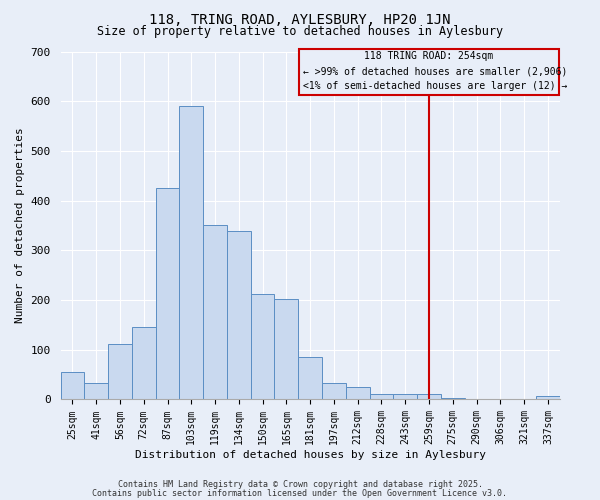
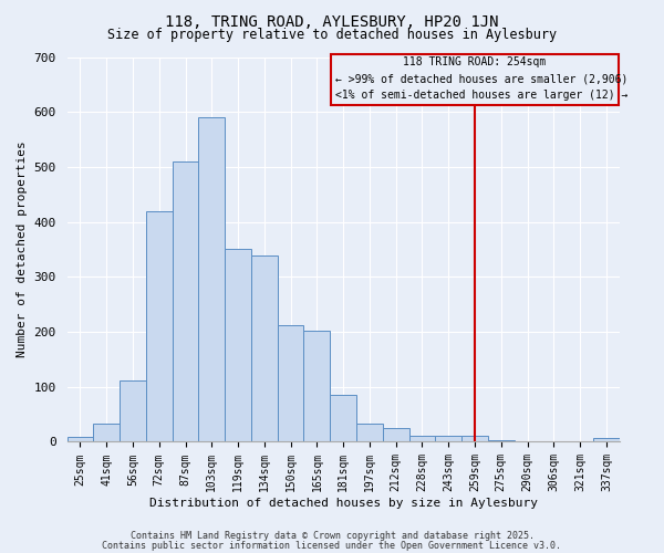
25sqm: 55 -> 8
72sqm: 145 -> 420
87sqm: 425 -> 510
